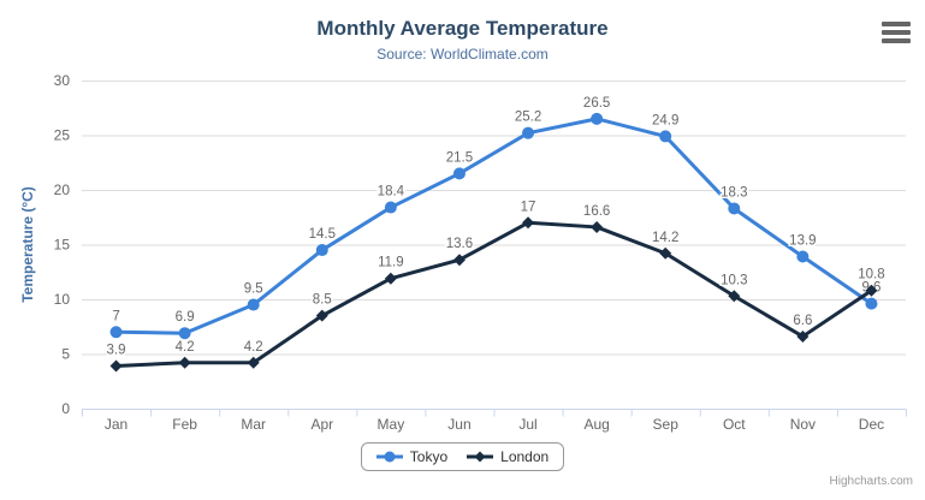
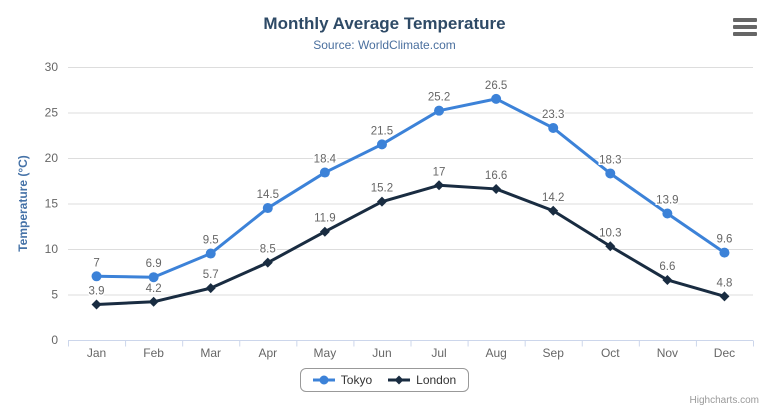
London/Mar: 4.2 -> 5.7
London/Jun: 13.6 -> 15.2
Tokyo/Sep: 24.9 -> 23.3
London/Dec: 10.8 -> 4.8
